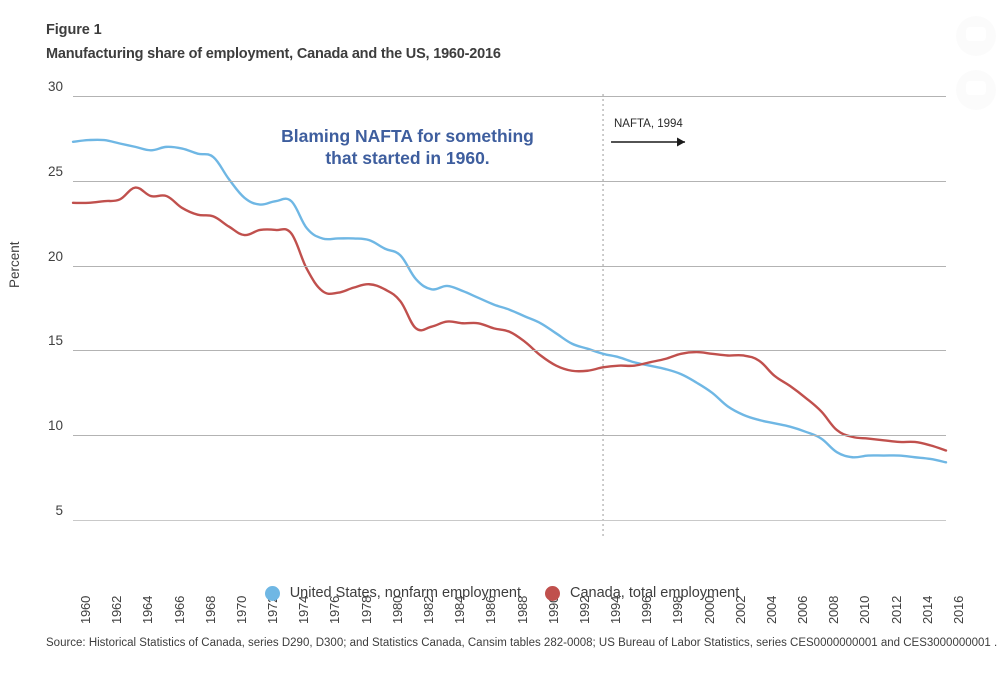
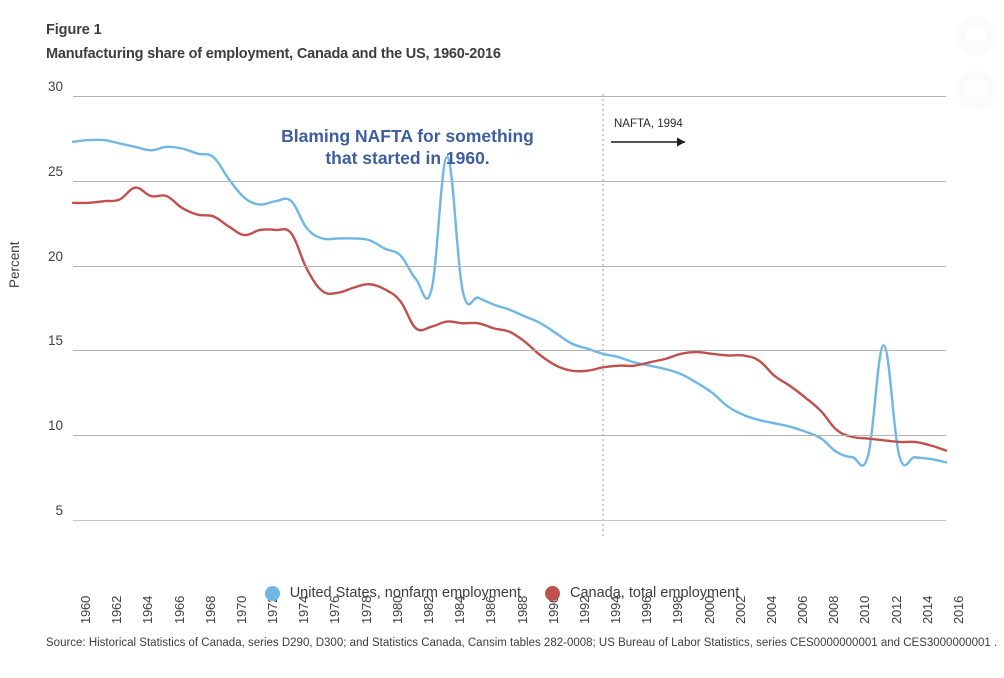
United States, nonfarm employment/1984: 18.8 -> 26.4
United States, nonfarm employment/2012: 8.8 -> 15.3
